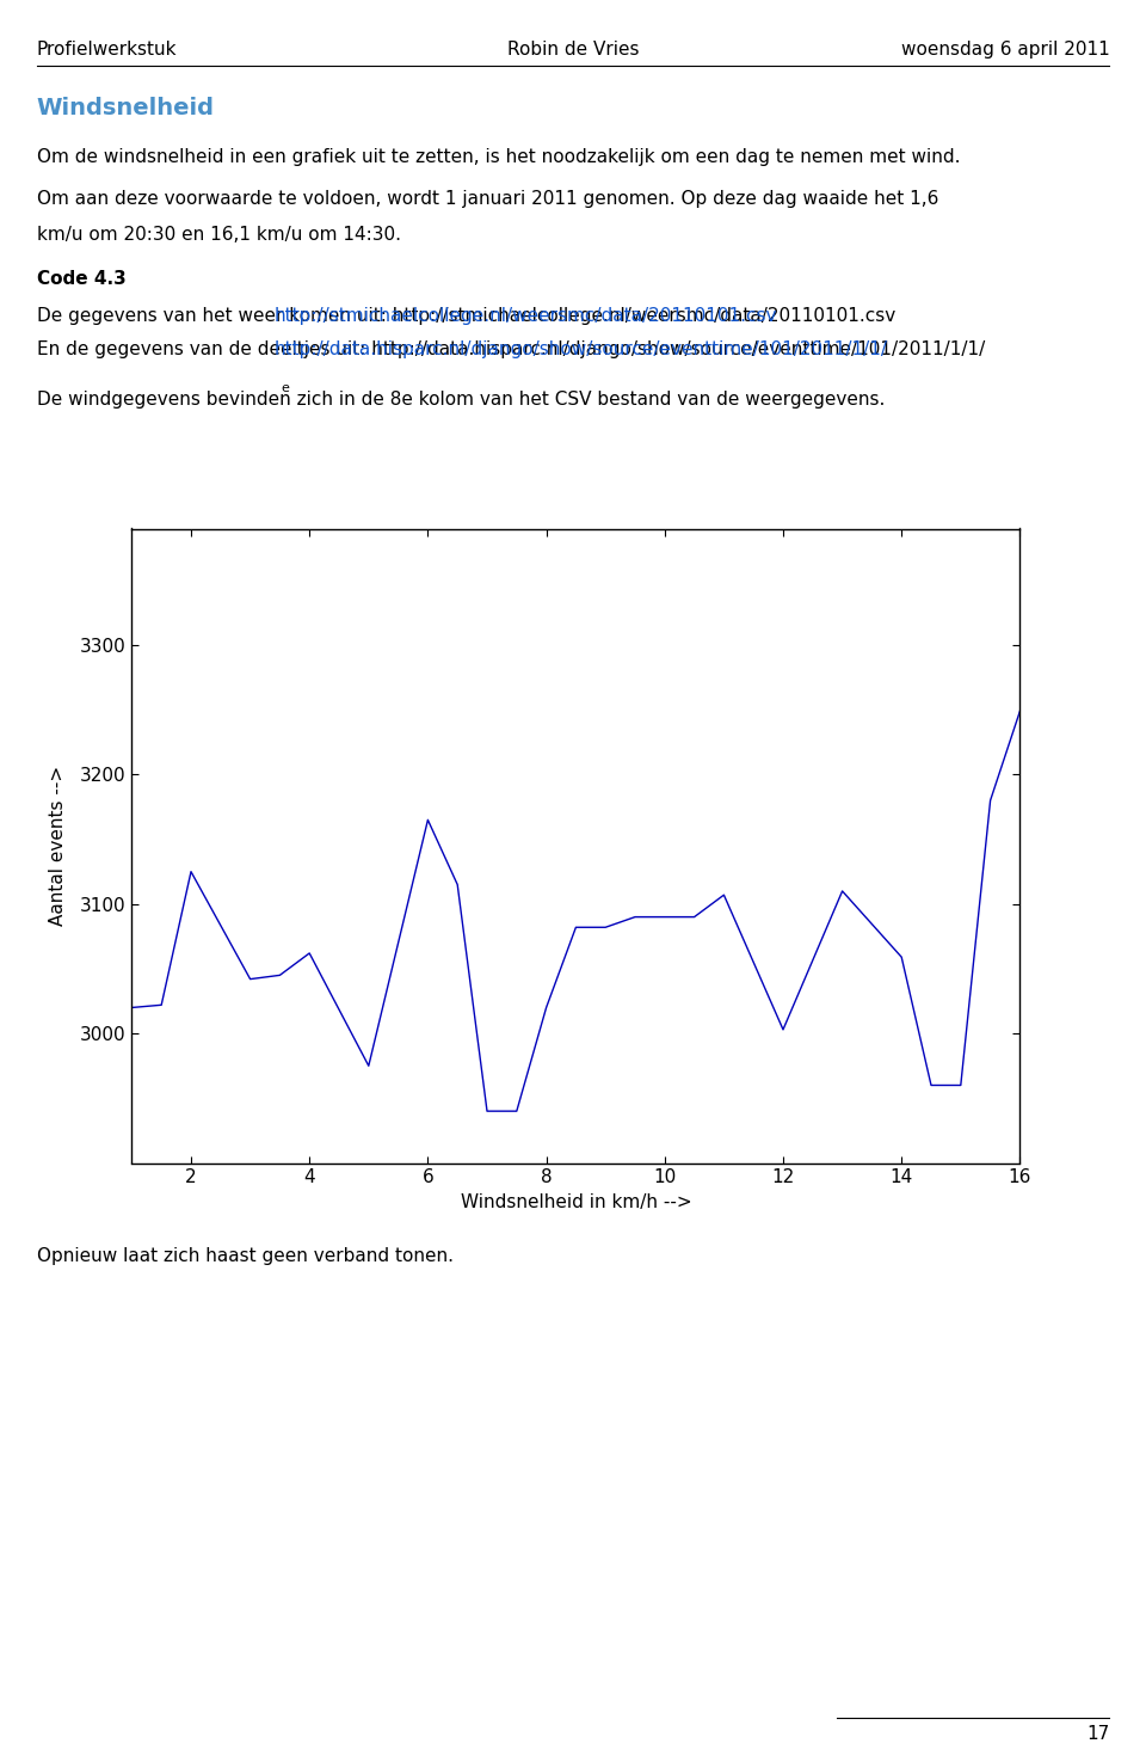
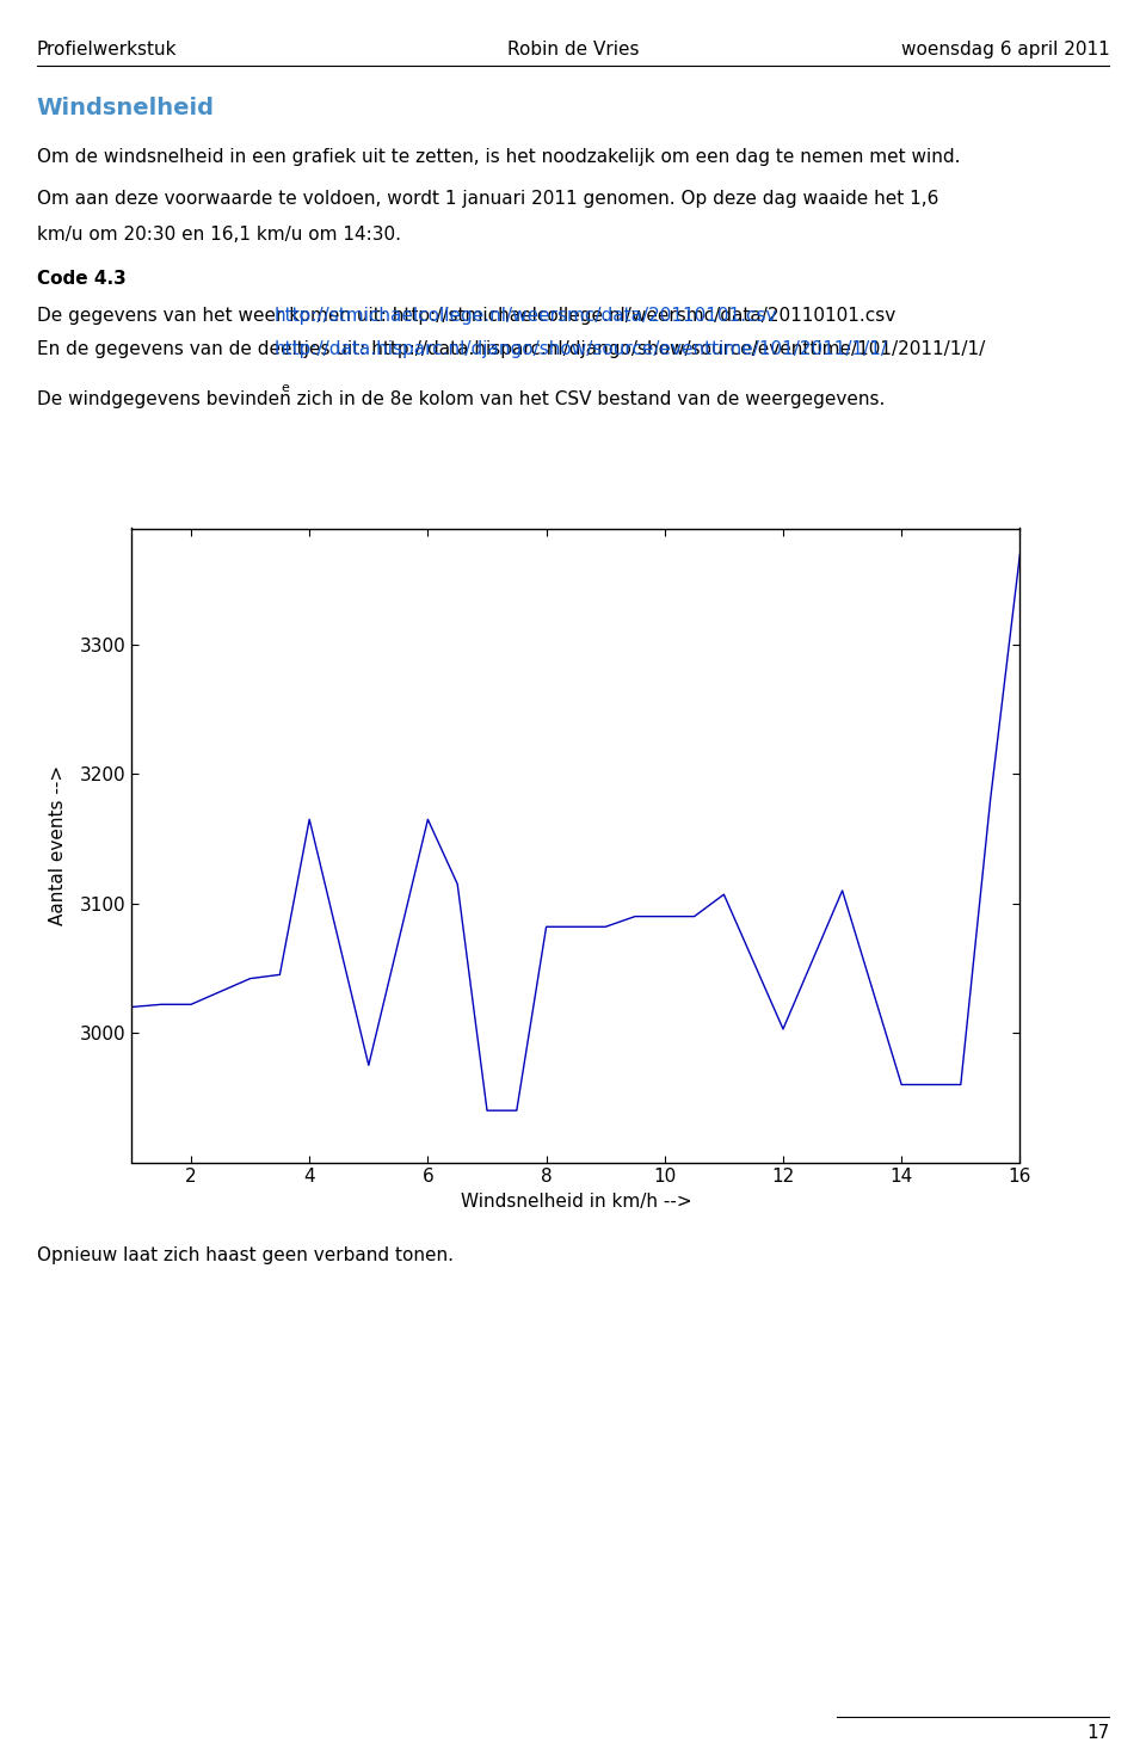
2: 3125 -> 3022
4: 3062 -> 3165
8: 3020 -> 3082
14: 3059 -> 2960
16: 3249 -> 3370
